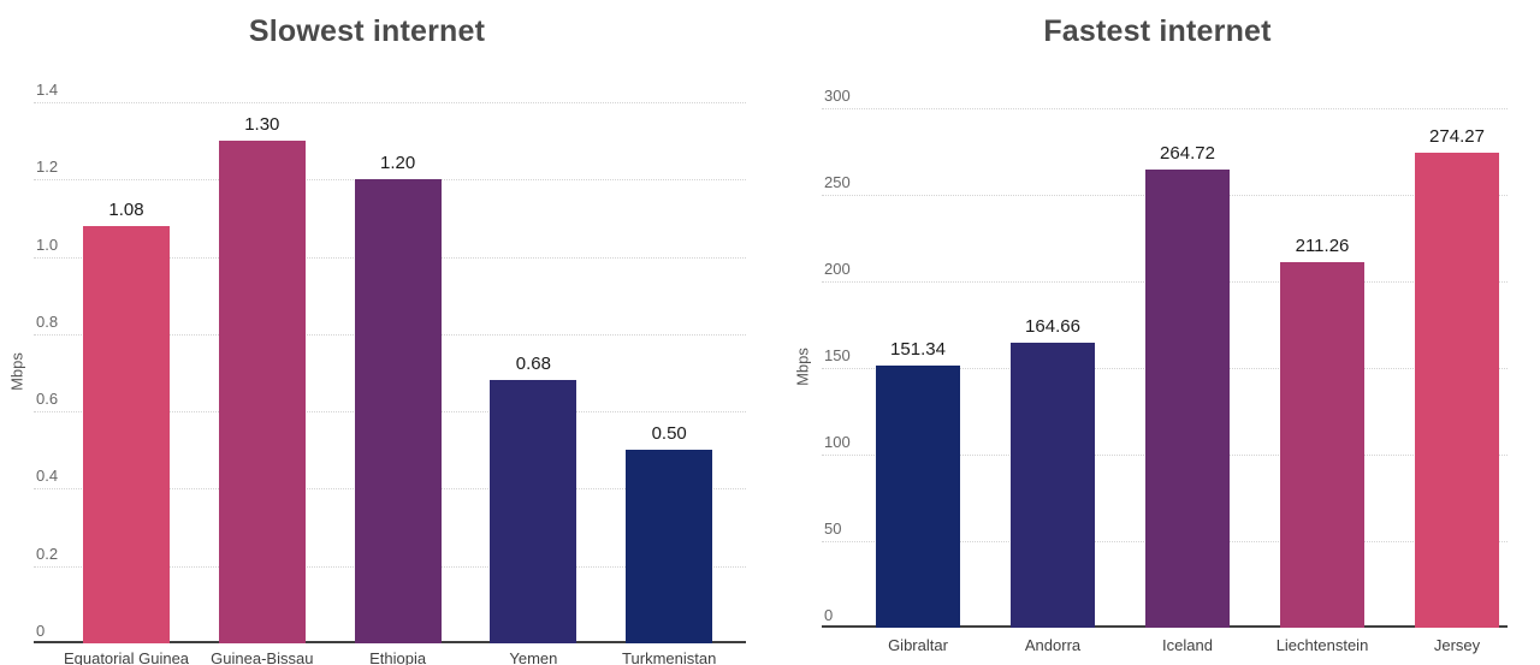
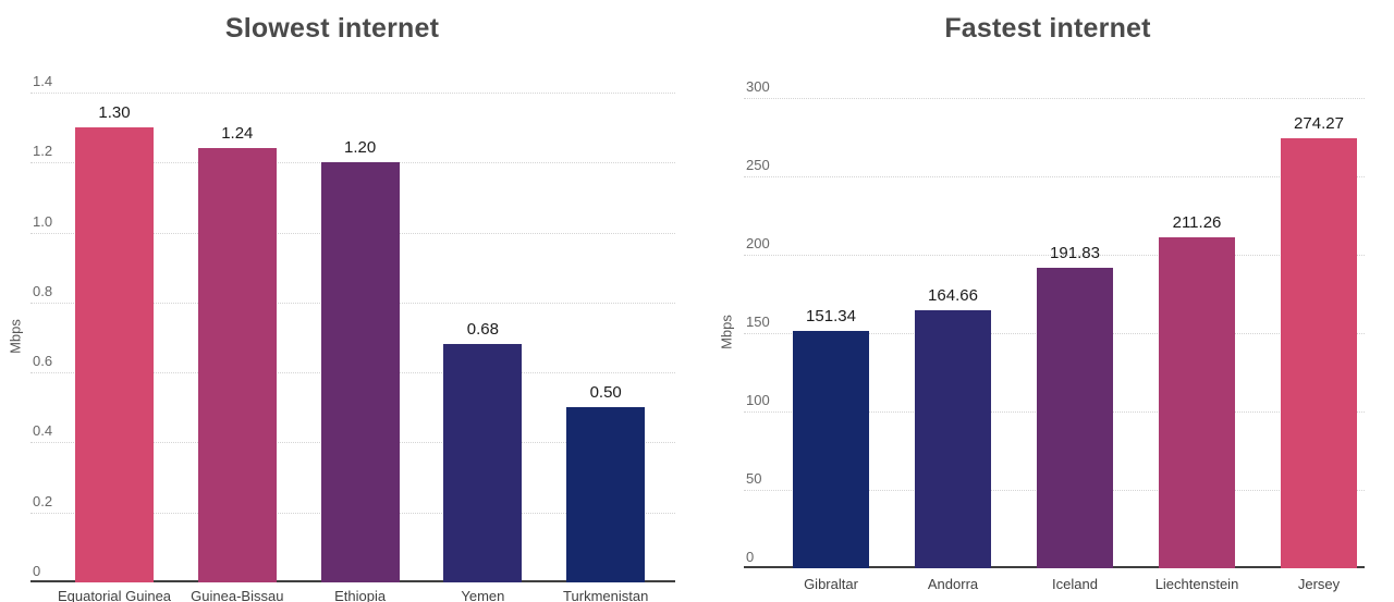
Slowest internet/Equatorial Guinea: 1.08 -> 1.30
Slowest internet/Guinea-Bissau: 1.30 -> 1.24
Fastest internet/Iceland: 264.72 -> 191.83
